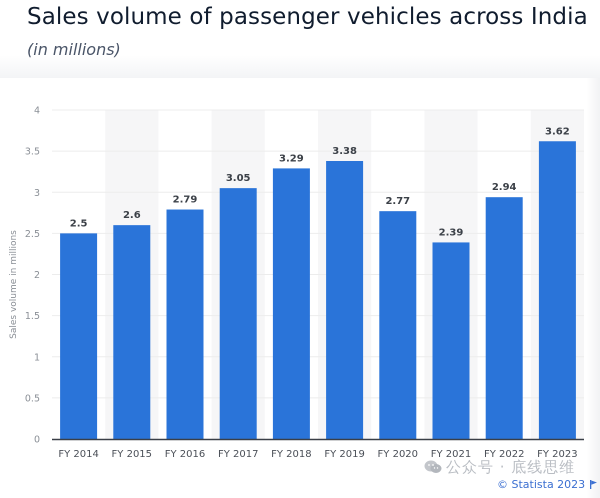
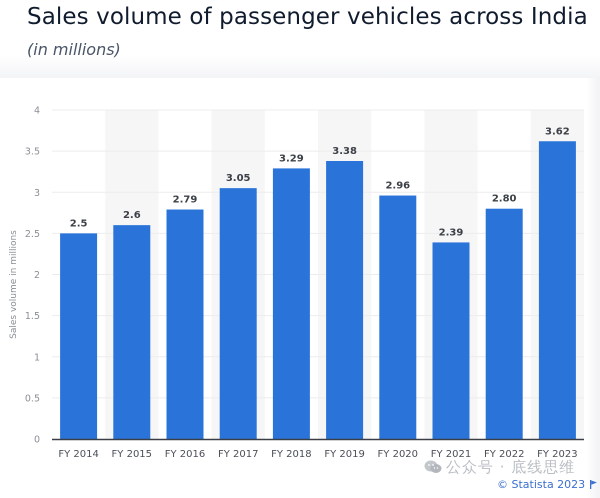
FY 2020: 2.77 -> 2.96
FY 2022: 2.94 -> 2.80
